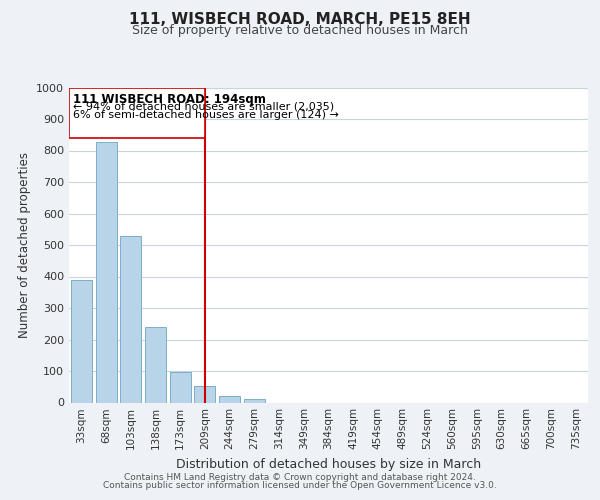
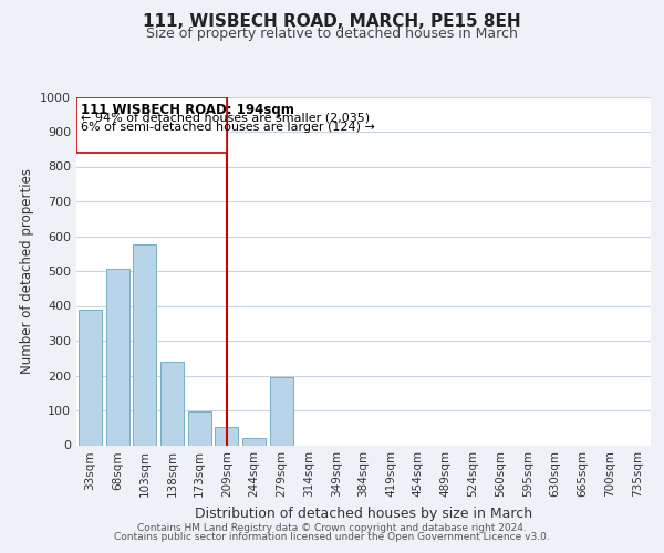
68sqm: 828 -> 505
103sqm: 530 -> 575
279sqm: 12 -> 195
